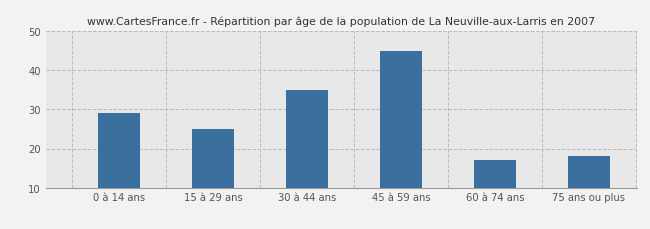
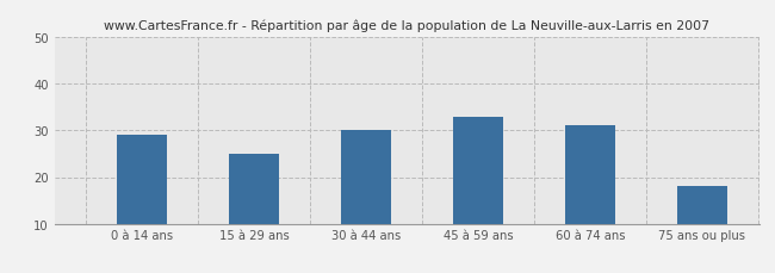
30 à 44 ans: 35 -> 30
45 à 59 ans: 45 -> 33
60 à 74 ans: 17 -> 31
